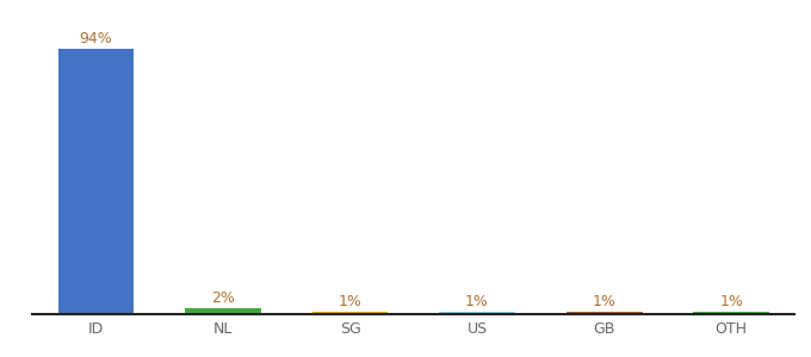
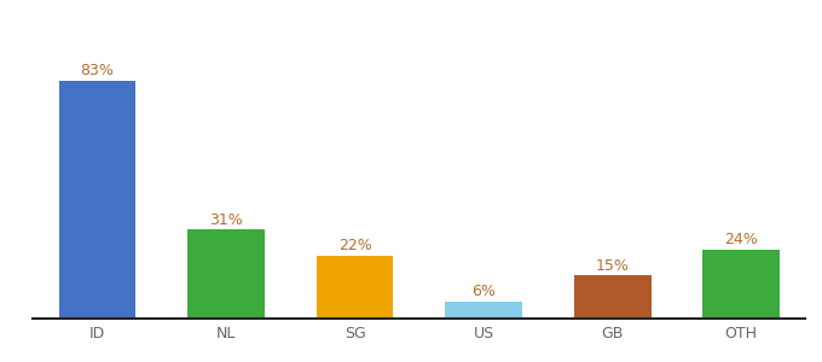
ID: 94% -> 83%
NL: 2% -> 31%
SG: 1% -> 22%
US: 1% -> 6%
GB: 1% -> 15%
OTH: 1% -> 24%
